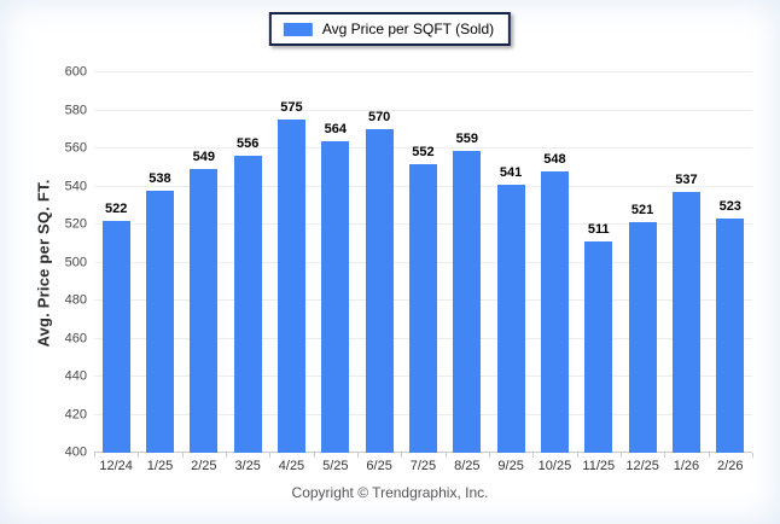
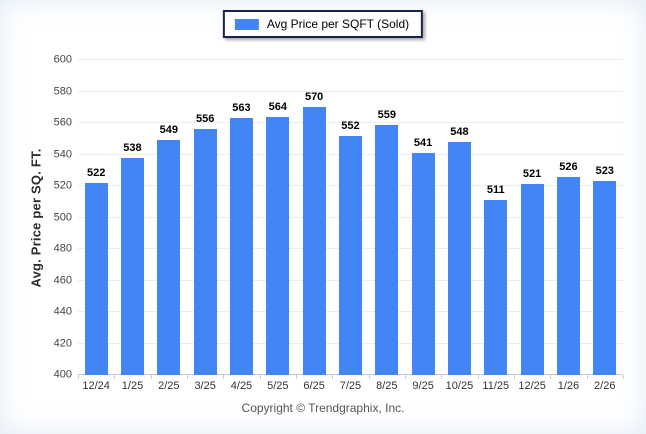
4/25: 575 -> 563
1/26: 537 -> 526
